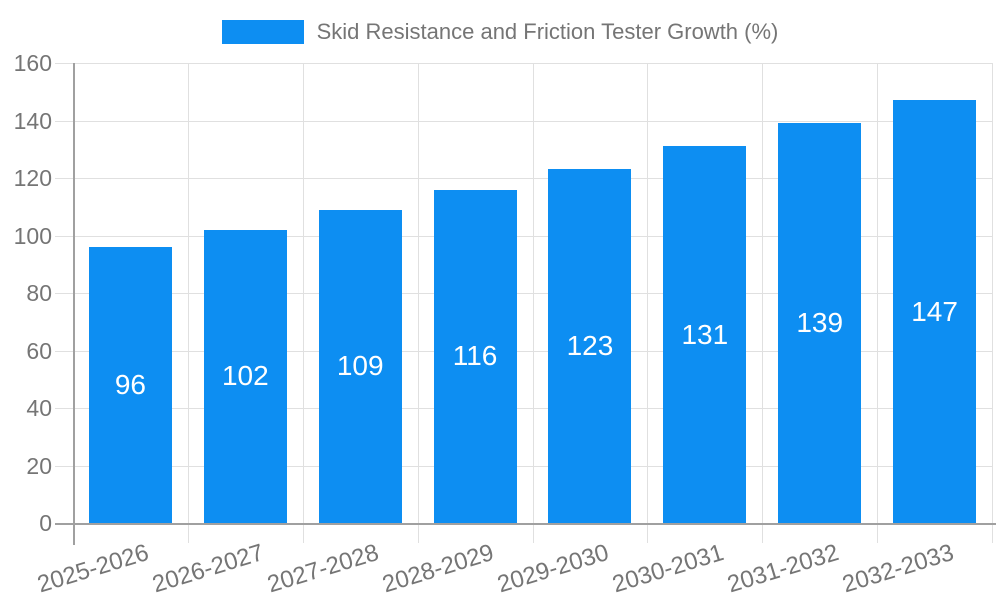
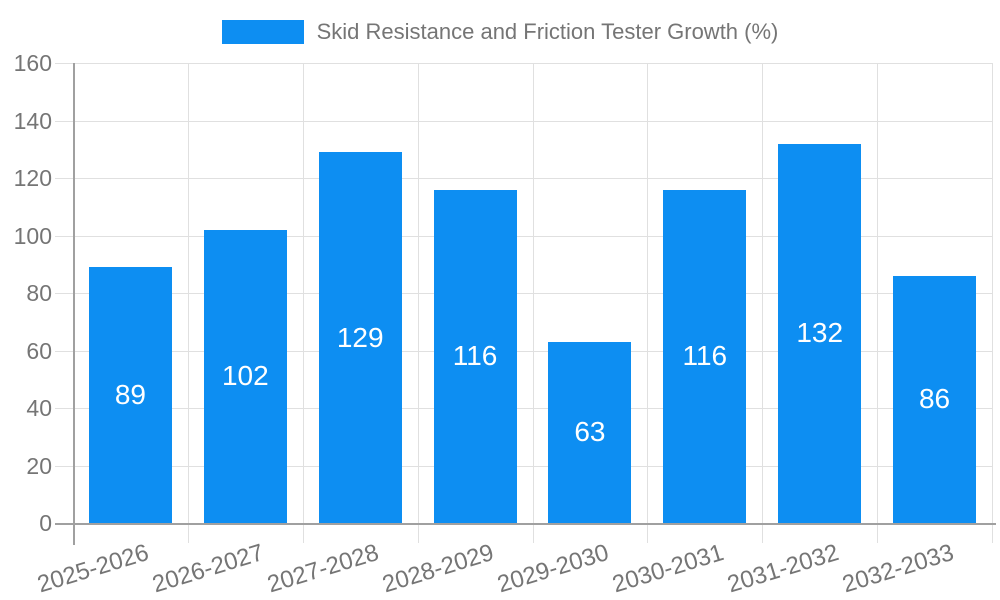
2025-2026: 96 -> 89
2027-2028: 109 -> 129
2029-2030: 123 -> 63
2030-2031: 131 -> 116
2031-2032: 139 -> 132
2032-2033: 147 -> 86
